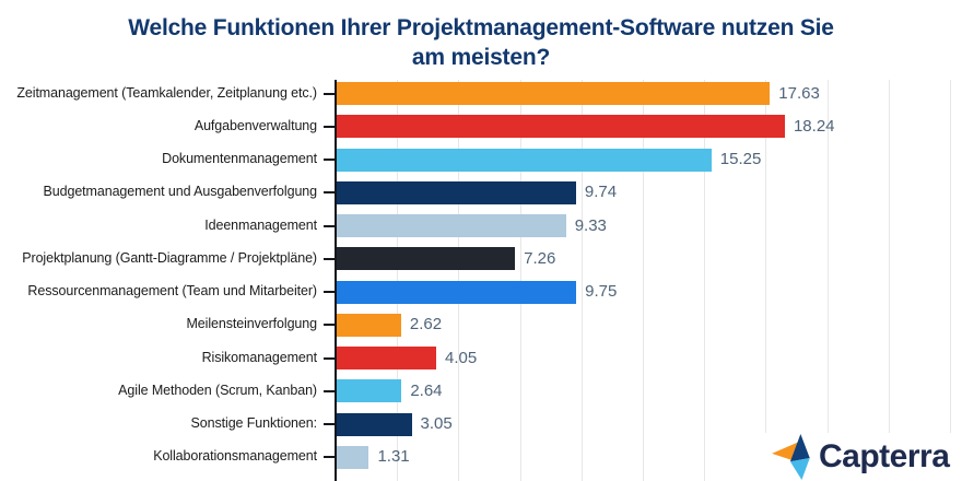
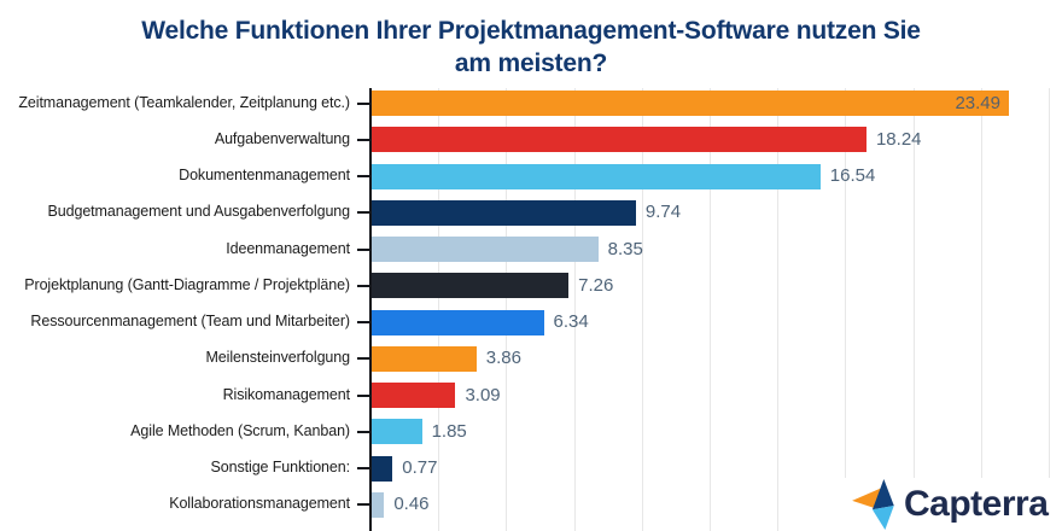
Zeitmanagement (Teamkalender, Zeitplanung etc.): 17.63 -> 23.49
Dokumentenmanagement: 15.25 -> 16.54
Ideenmanagement: 9.33 -> 8.35
Ressourcenmanagement (Team und Mitarbeiter): 9.75 -> 6.34
Meilensteinverfolgung: 2.62 -> 3.86
Risikomanagement: 4.05 -> 3.09
Agile Methoden (Scrum, Kanban): 2.64 -> 1.85
Sonstige Funktionen:: 3.05 -> 0.77
Kollaborationsmanagement: 1.31 -> 0.46
